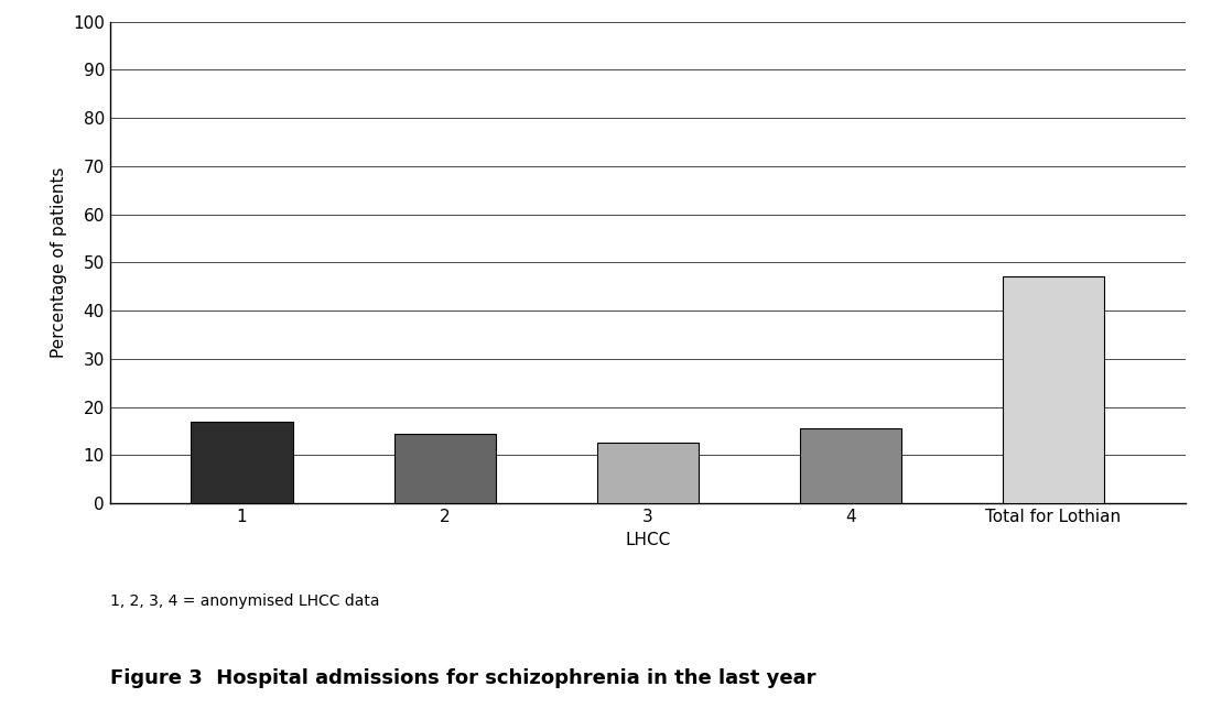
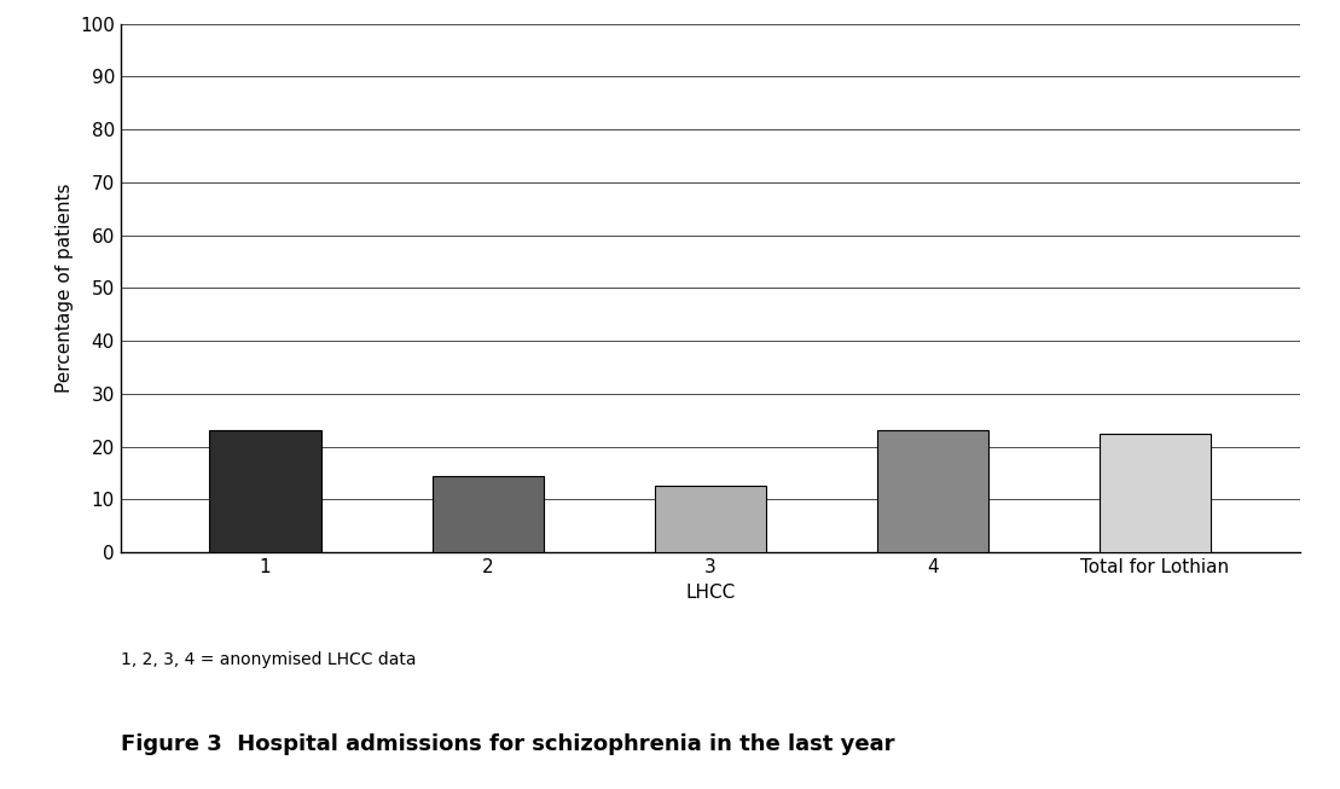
1: 17.0 -> 23.0
4: 15.5 -> 23.0
Total for Lothian: 47.0 -> 22.5
